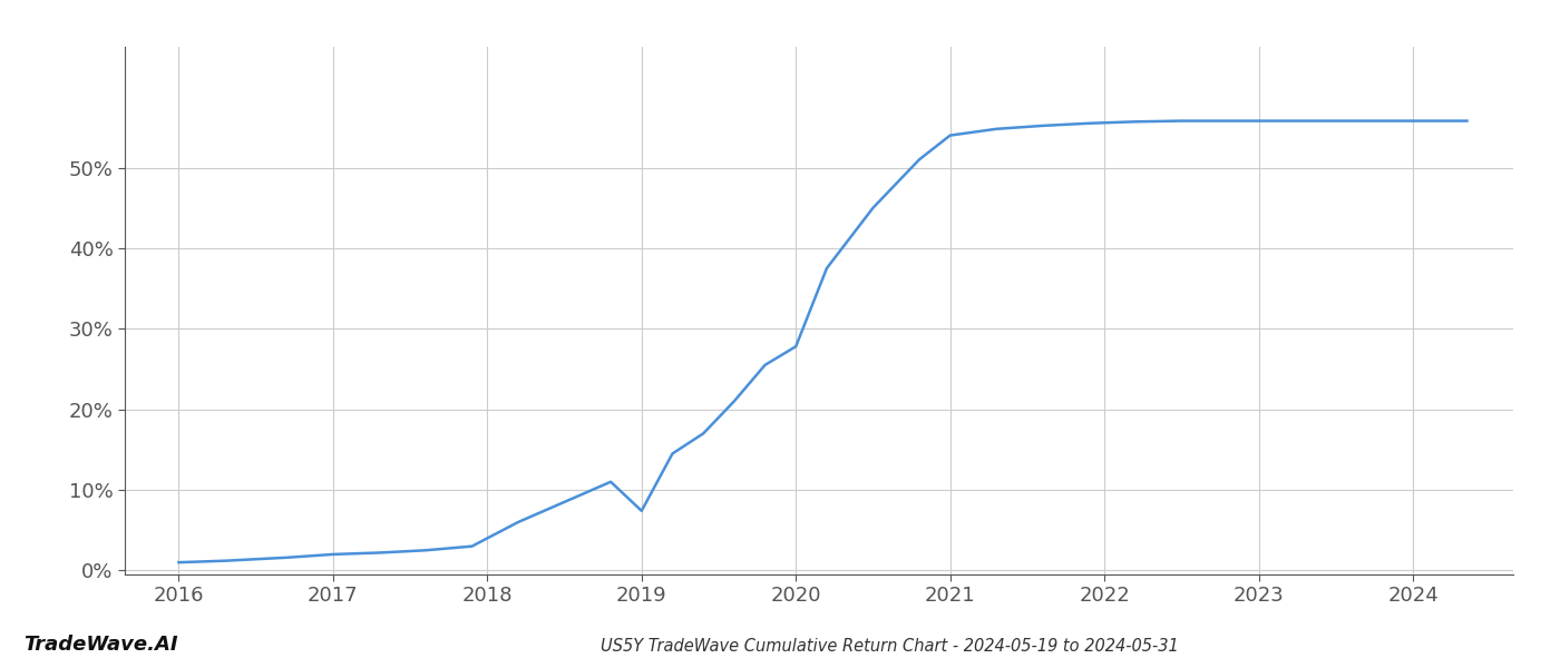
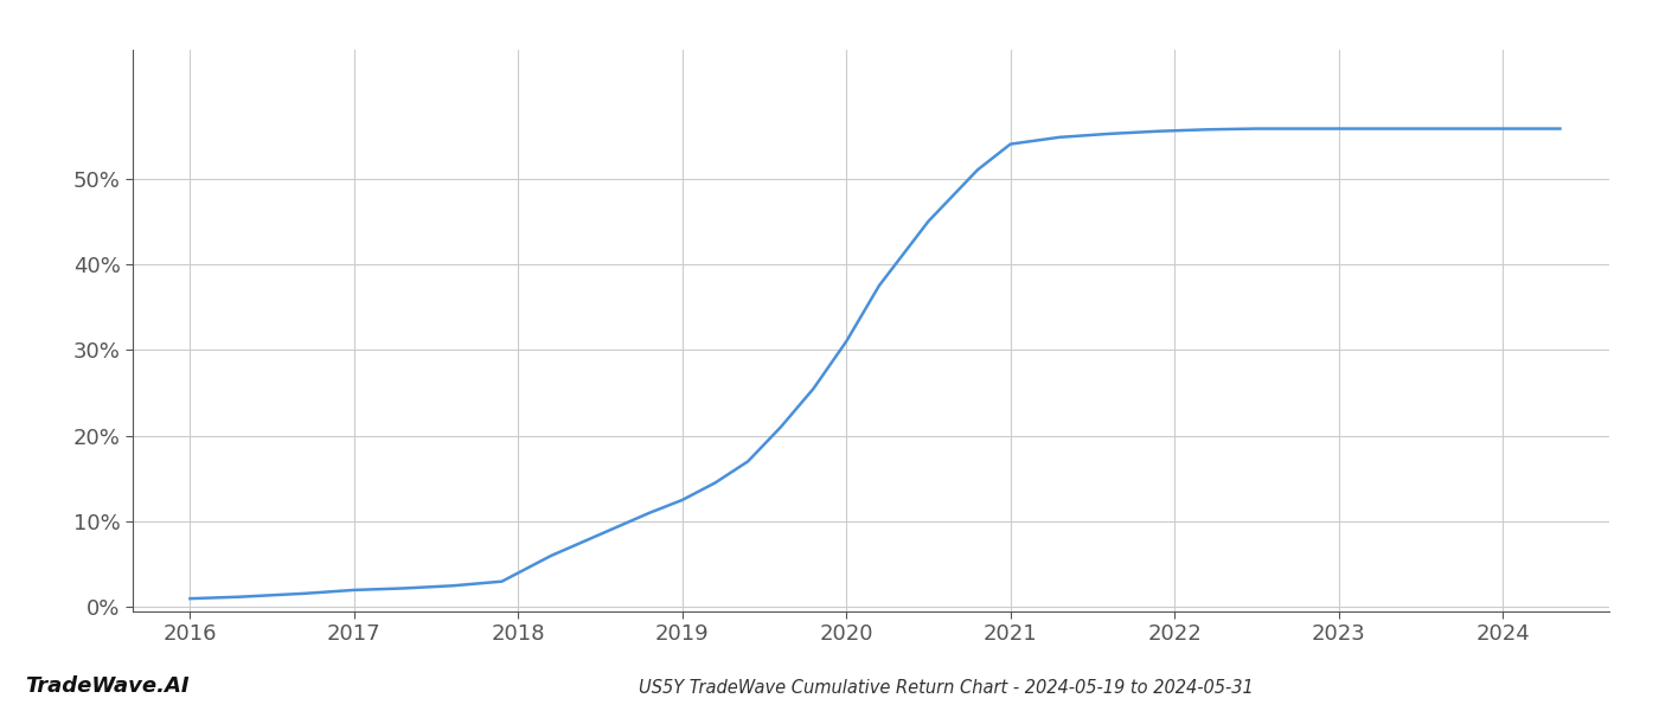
2019: 7.4% -> 12.5%
2020: 27.8% -> 31.0%
